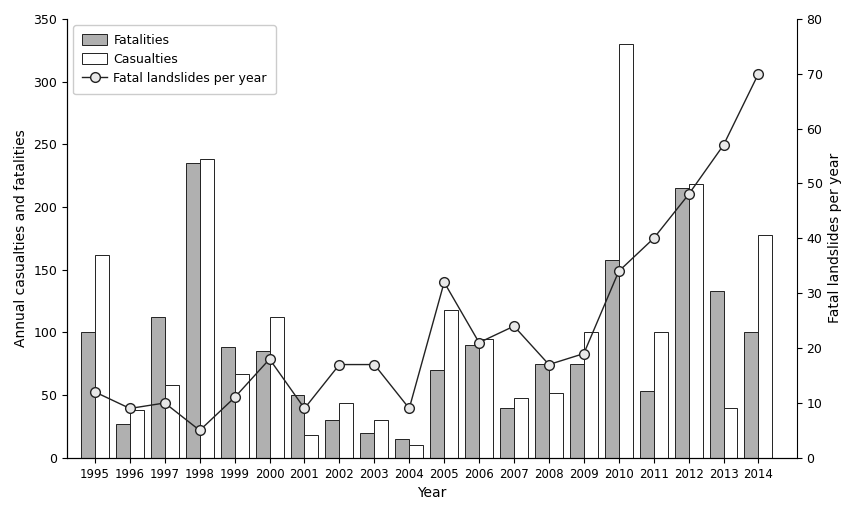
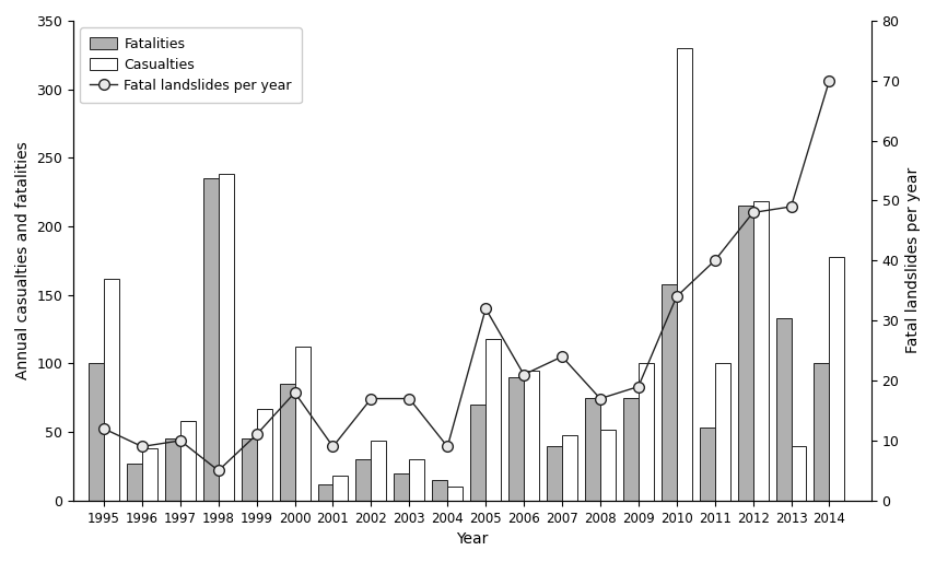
Fatalities/1997: 112 -> 45
Fatalities/1999: 88 -> 45
Fatalities/2001: 50 -> 12
Fatal landslides per year/2013: 57 -> 49
